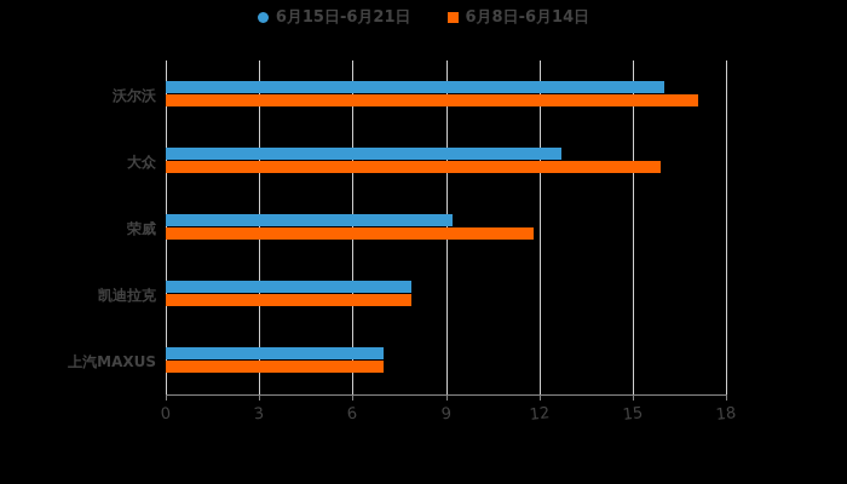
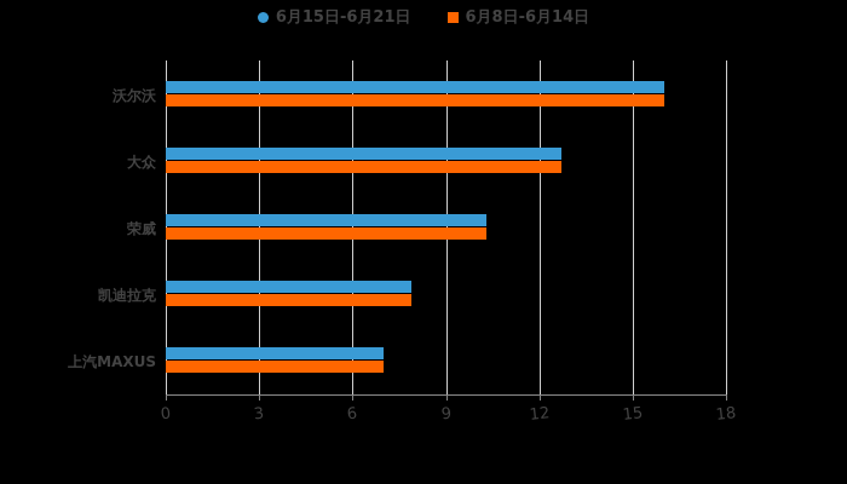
6月8日-6月14日/沃尔沃: 17.1 -> 16.0
6月8日-6月14日/大众: 15.9 -> 12.7
6月15日-6月21日/荣威: 9.2 -> 10.3
6月8日-6月14日/荣威: 11.8 -> 10.3
